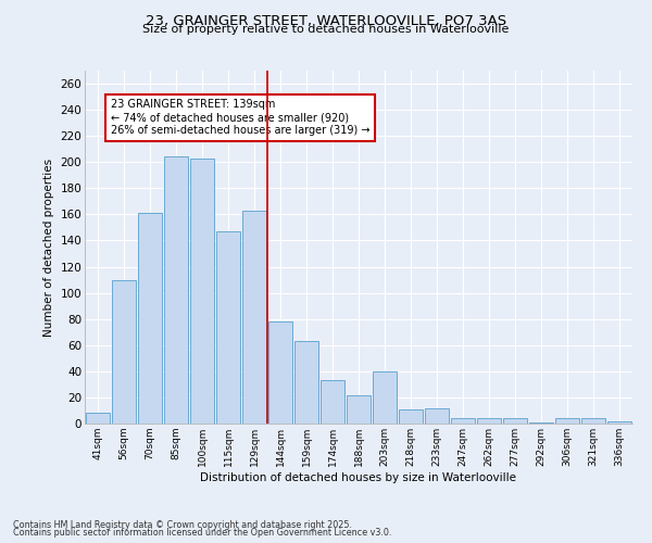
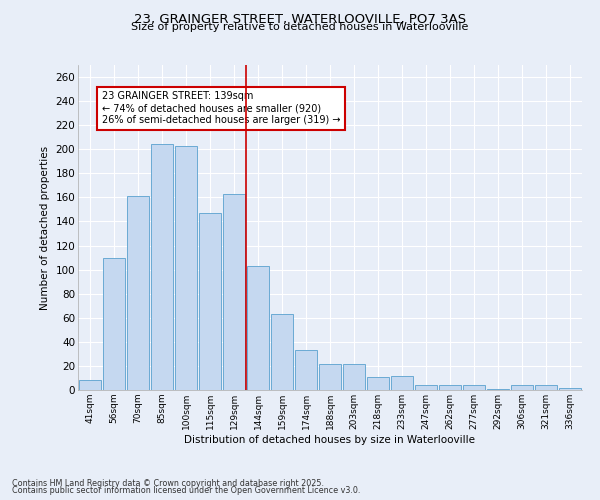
144sqm: 78 -> 103
203sqm: 40 -> 22
